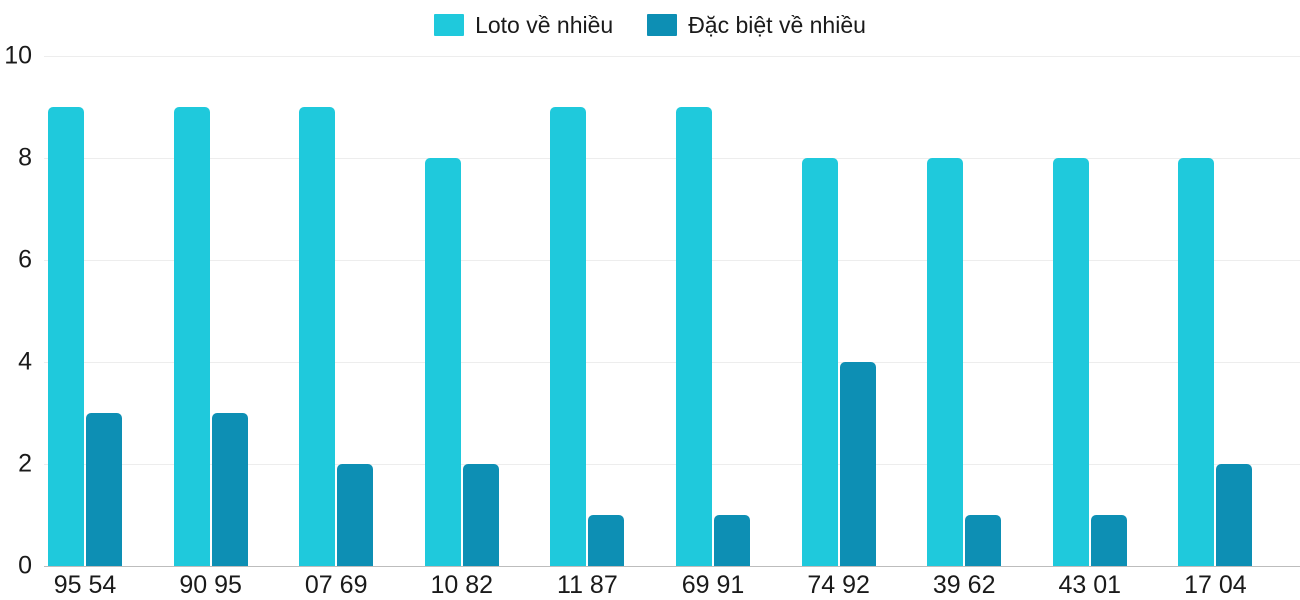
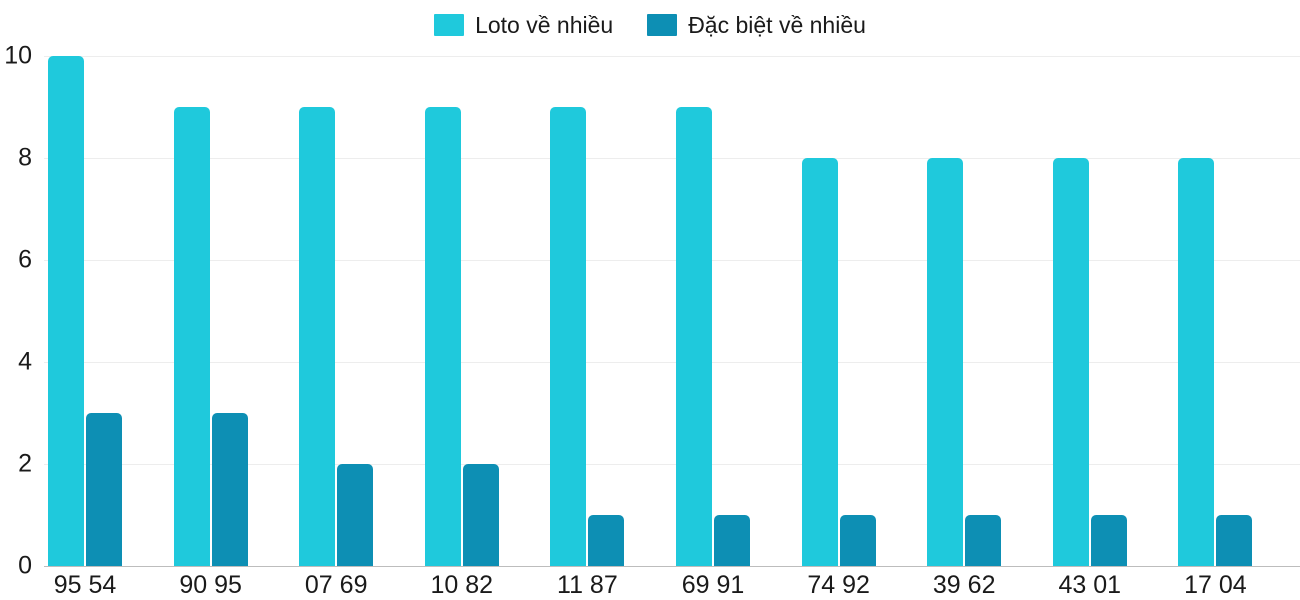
Loto về nhiều/95 54: 9 -> 10
Loto về nhiều/10 82: 8 -> 9
Đặc biệt về nhiều/74 92: 4 -> 1
Đặc biệt về nhiều/17 04: 2 -> 1
